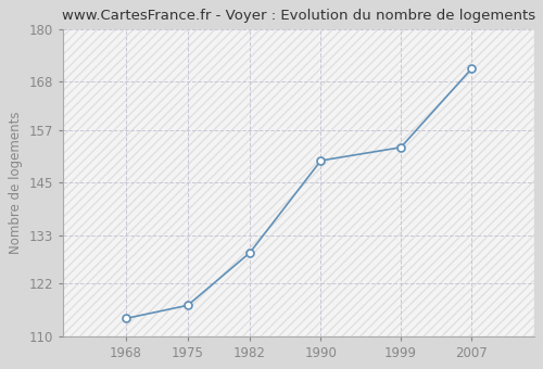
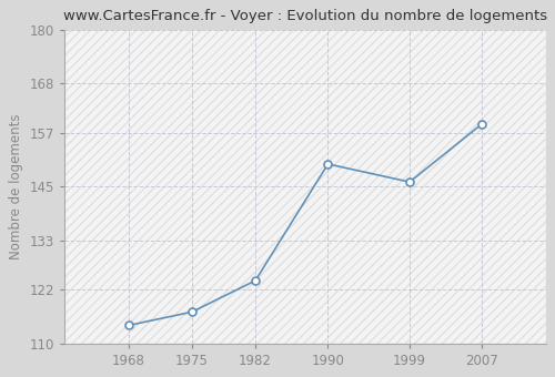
1982: 129 -> 124
1999: 153 -> 146
2007: 171 -> 159
